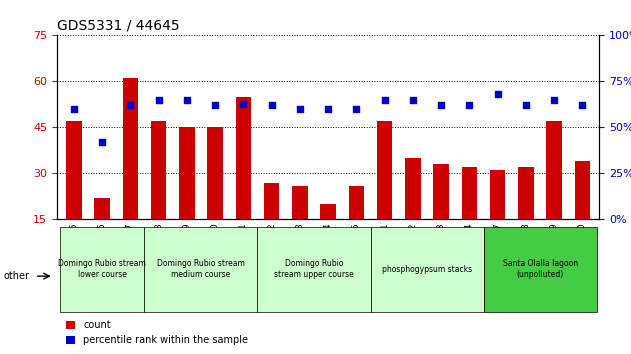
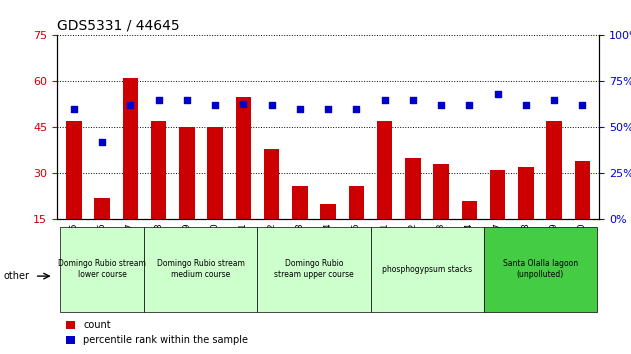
count/GSM832452: 27 -> 38
count/GSM832444: 32 -> 21
